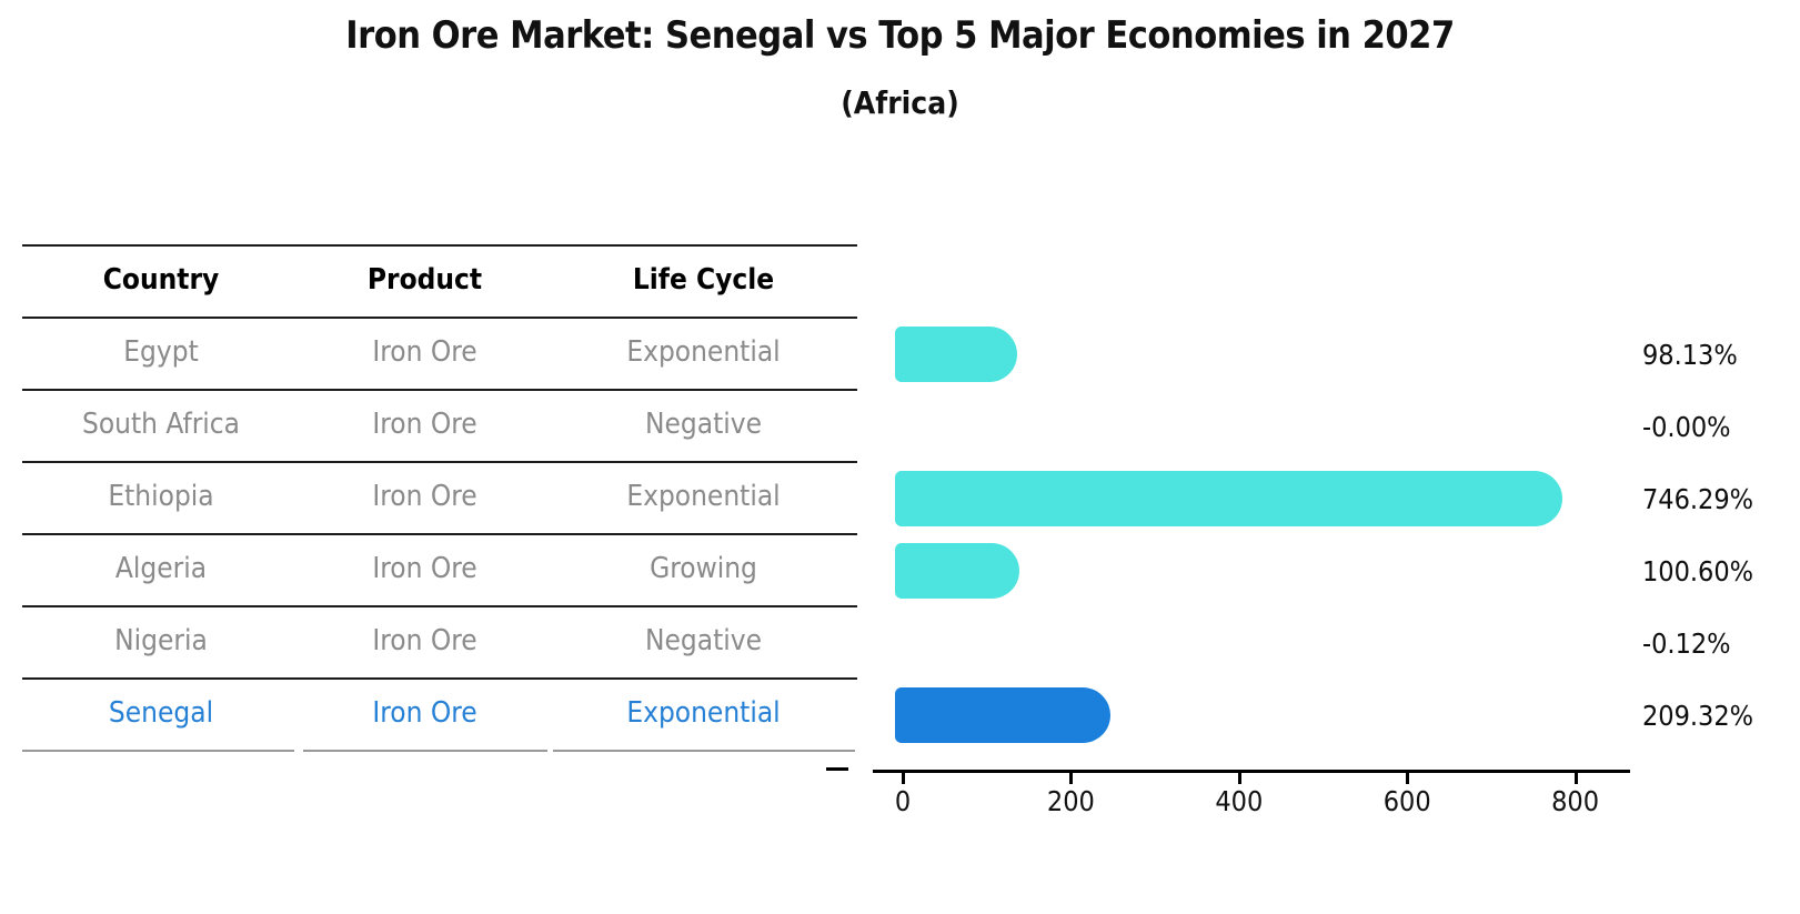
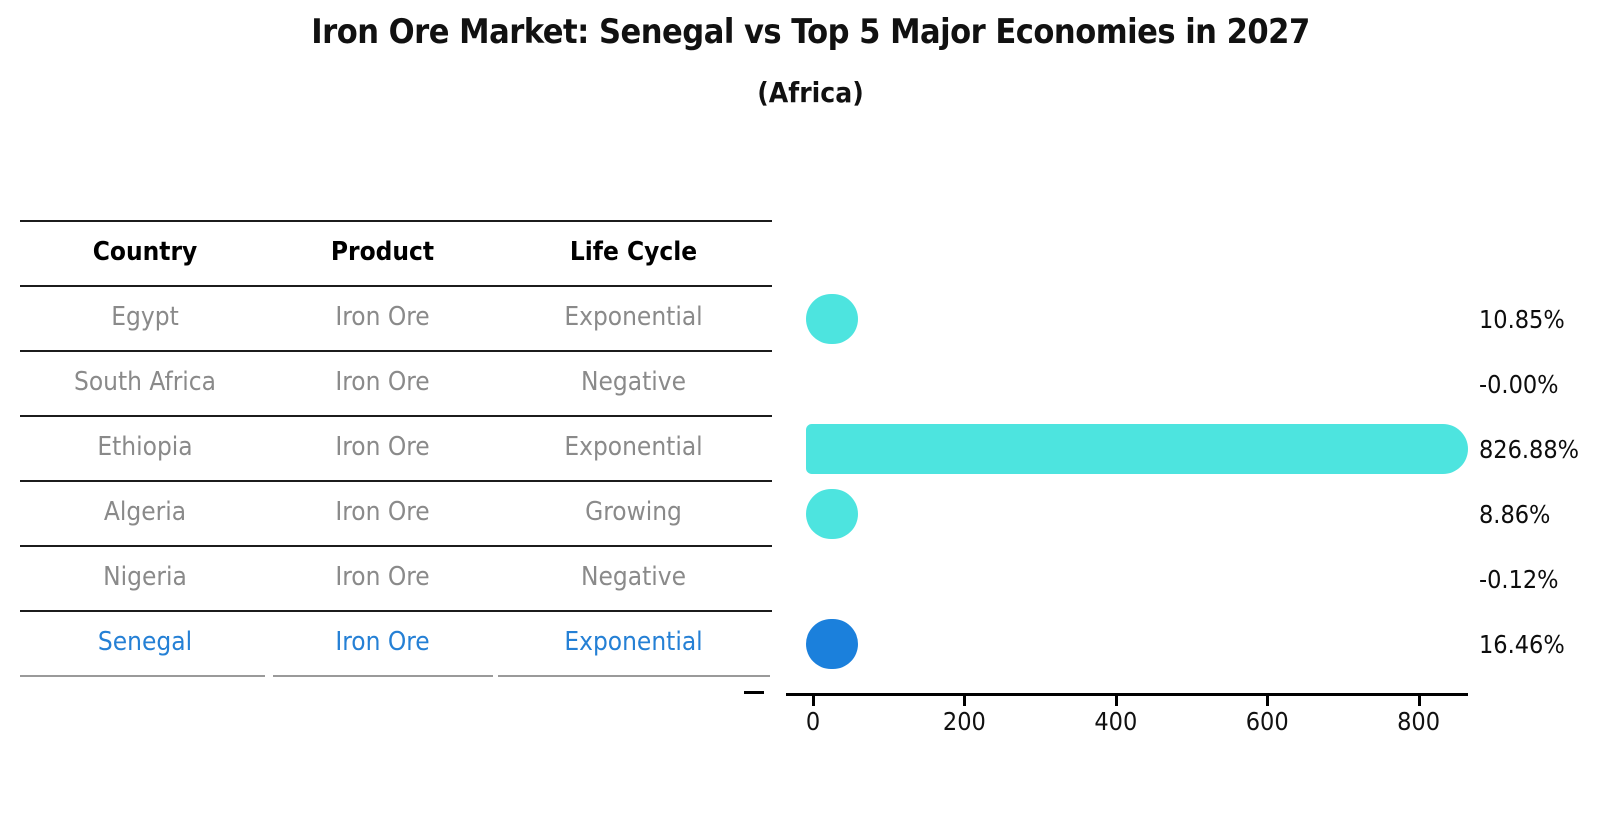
Egypt: 98.13% -> 10.85%
Ethiopia: 746.29% -> 826.88%
Algeria: 100.60% -> 8.86%
Senegal: 209.32% -> 16.46%
